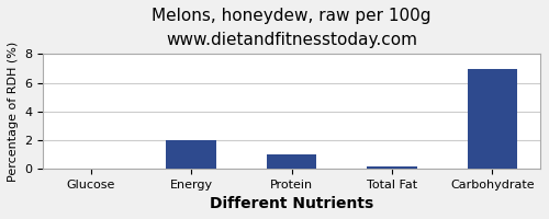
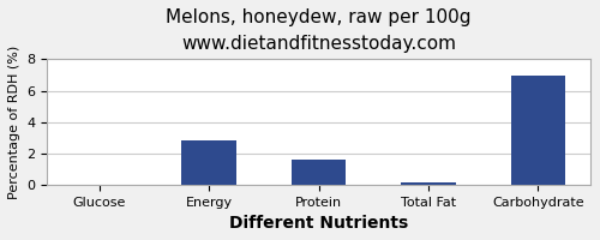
Energy: 2.0 -> 2.8
Protein: 1.0 -> 1.6
